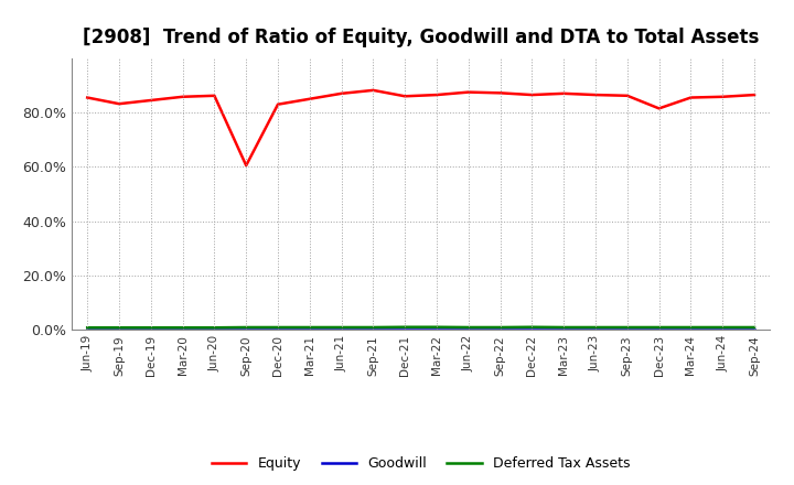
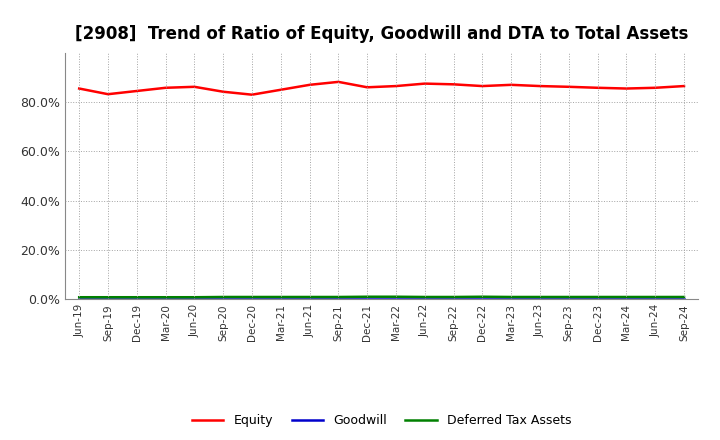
Equity/Sep-20: 60.5% -> 84.2%
Equity/Dec-23: 81.5% -> 85.8%
